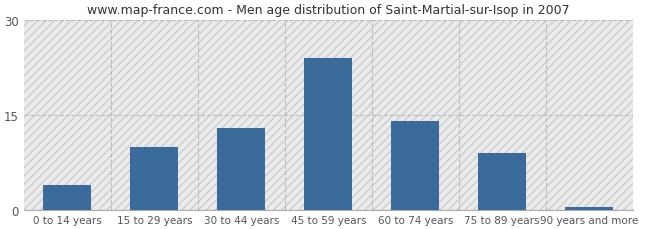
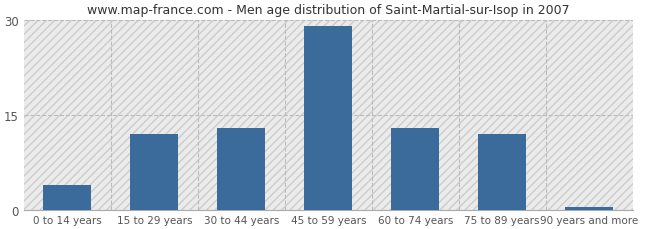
15 to 29 years: 10.0 -> 12.0
45 to 59 years: 24.0 -> 29.0
60 to 74 years: 14.0 -> 13.0
75 to 89 years: 9.0 -> 12.0
